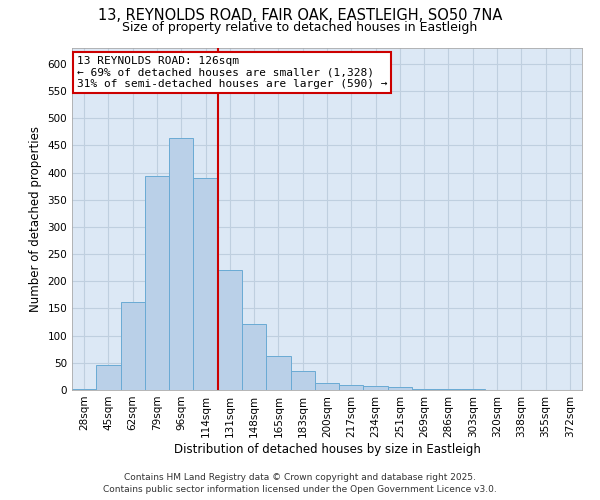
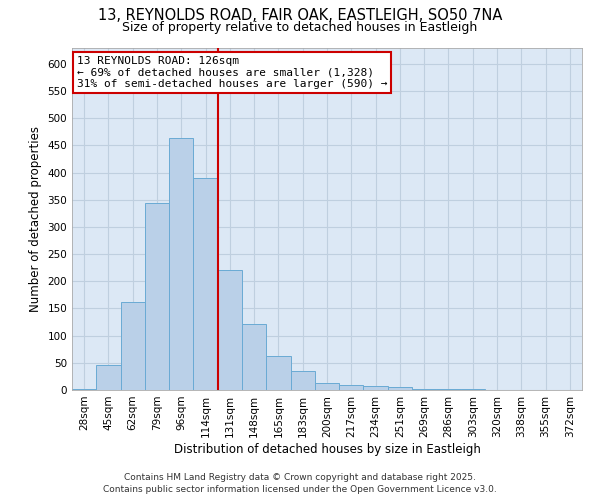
79sqm: 393 -> 344
